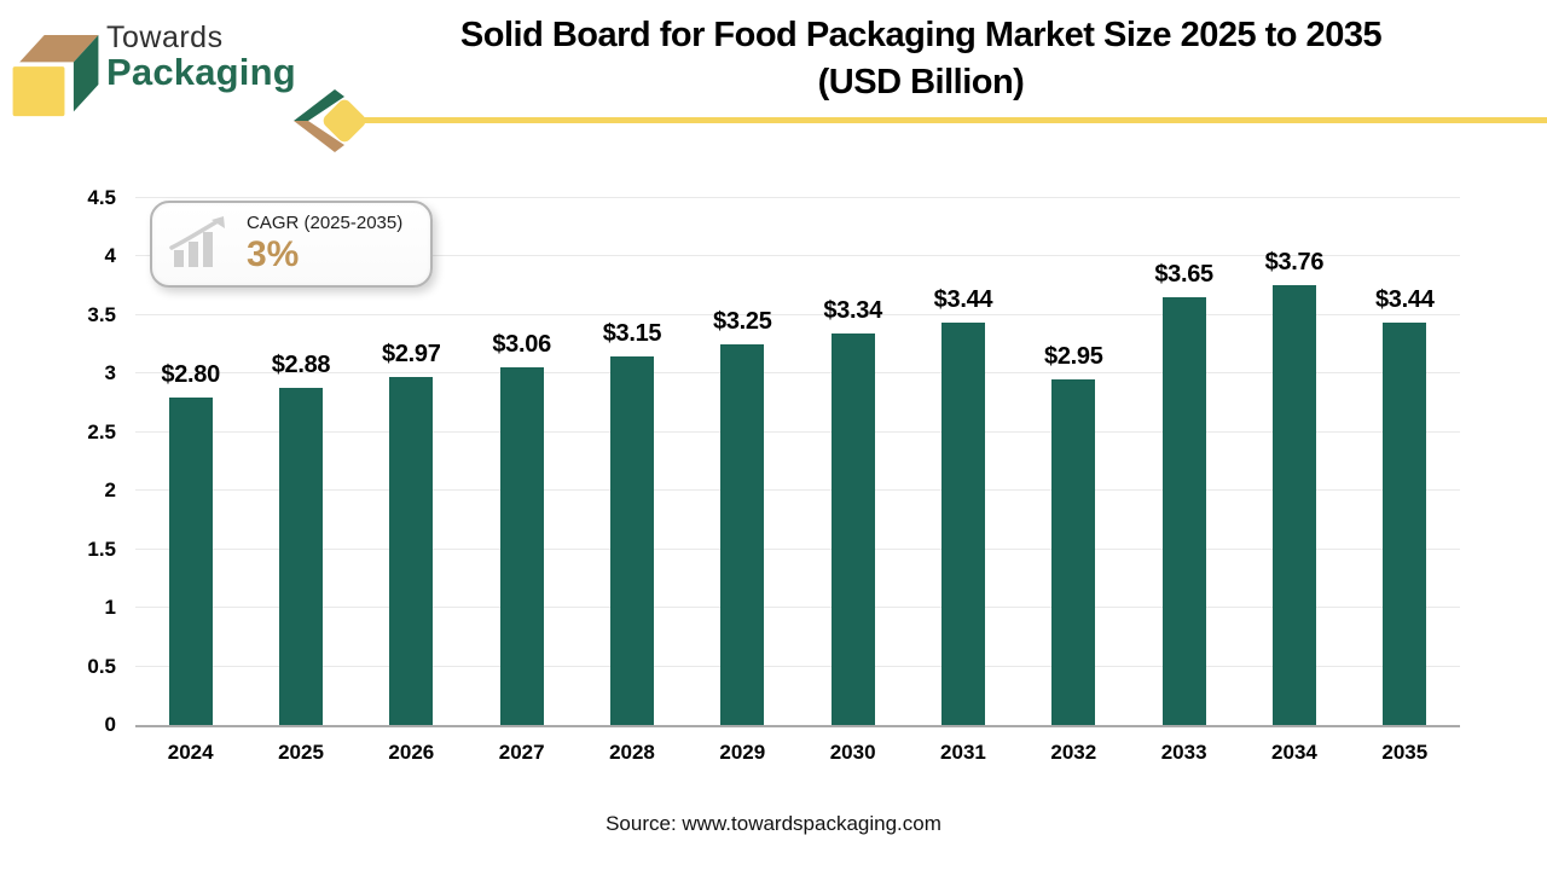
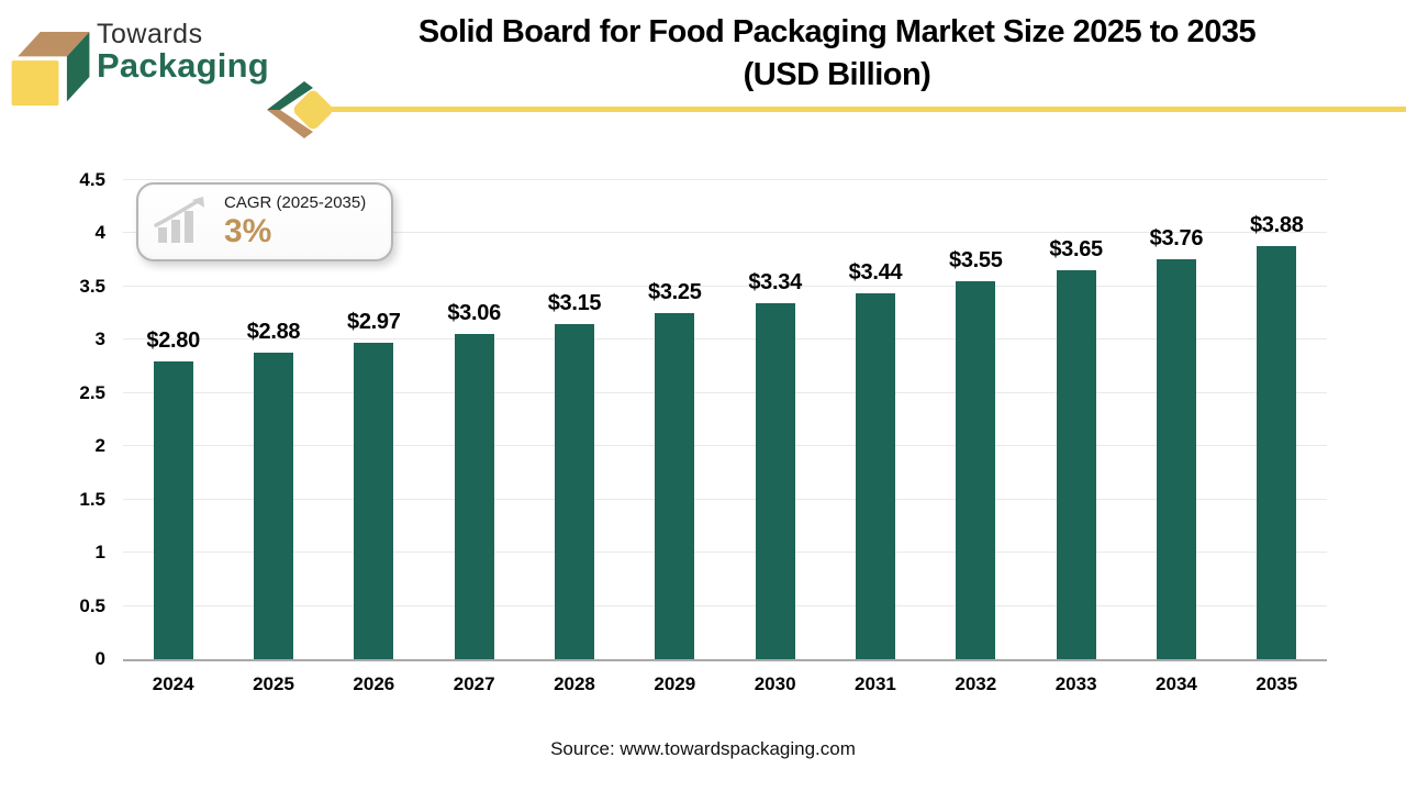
2032: $2.95 -> $3.55
2035: $3.44 -> $3.88
